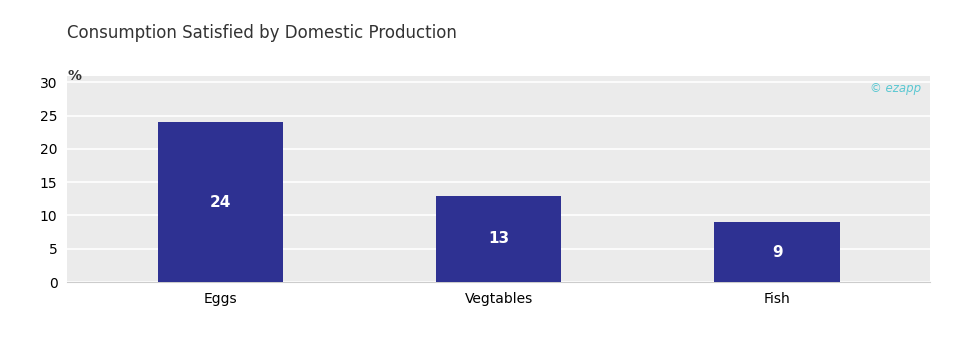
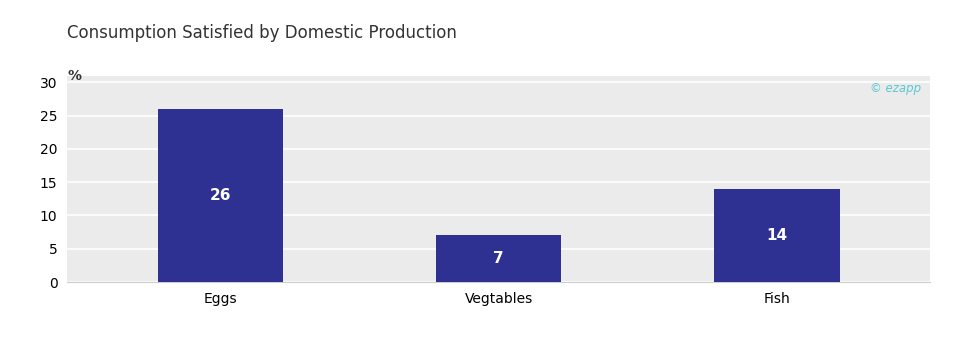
Eggs: 24 -> 26
Vegtables: 13 -> 7
Fish: 9 -> 14
